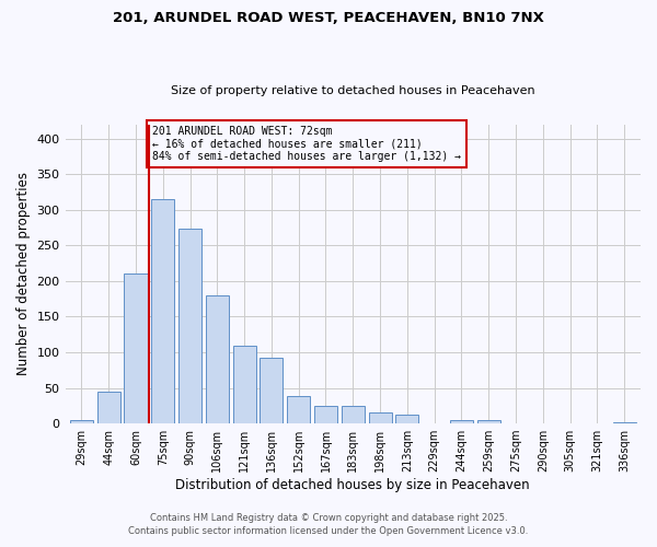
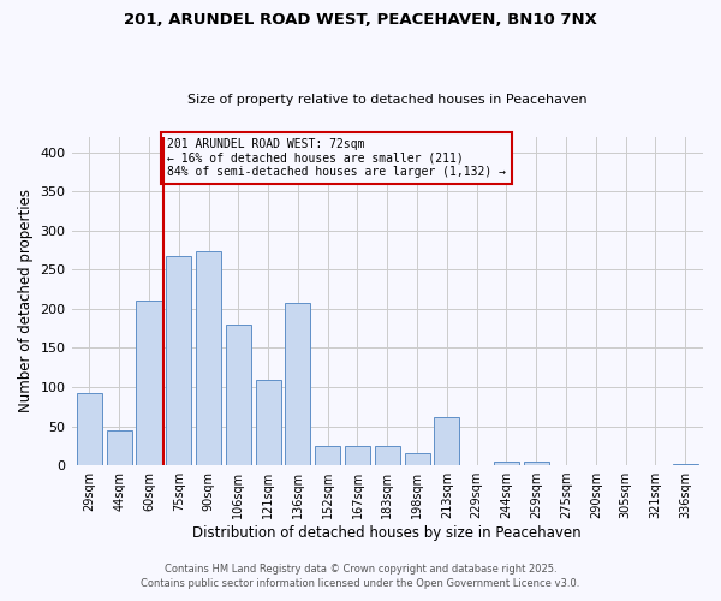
29sqm: 5 -> 92
75sqm: 315 -> 268
136sqm: 93 -> 208
152sqm: 38 -> 24
213sqm: 13 -> 62
